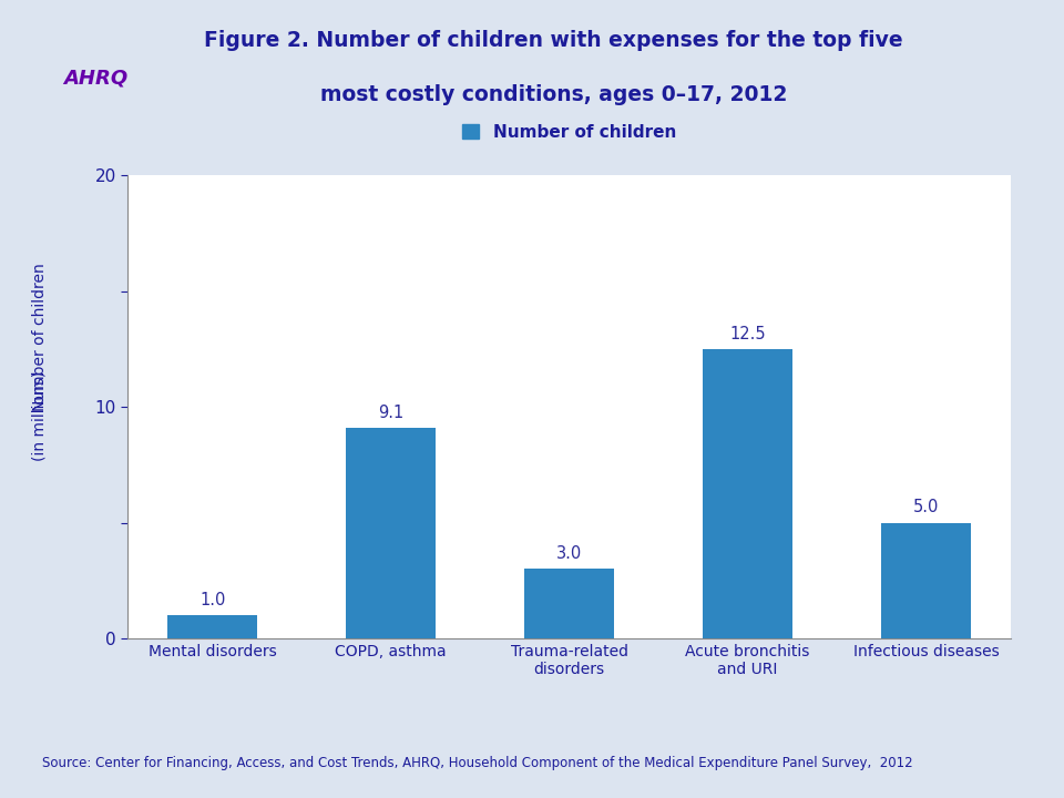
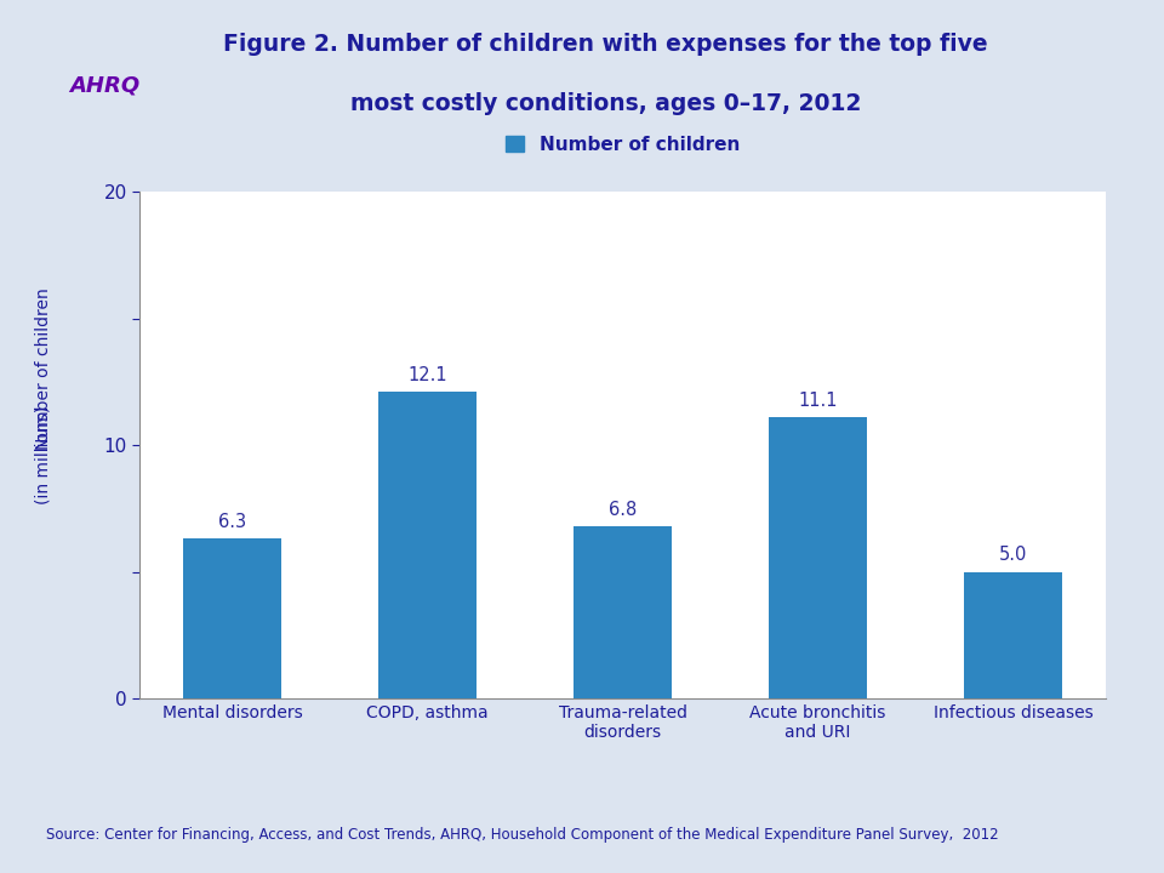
Mental disorders: 1.0 -> 6.3
COPD, asthma: 9.1 -> 12.1
Trauma-related disorders: 3.0 -> 6.8
Acute bronchitis and URI: 12.5 -> 11.1
